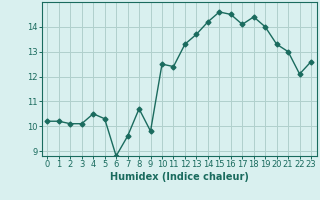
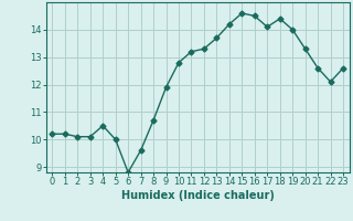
5: 10.3 -> 10.0
9: 9.8 -> 11.9
10: 12.5 -> 12.8
11: 12.4 -> 13.2
21: 13.0 -> 12.6
